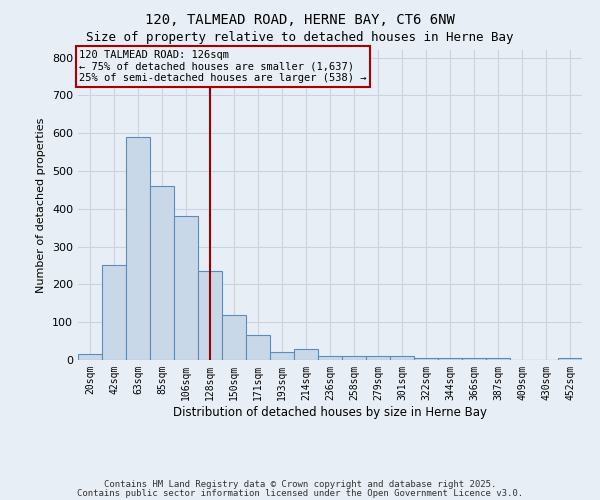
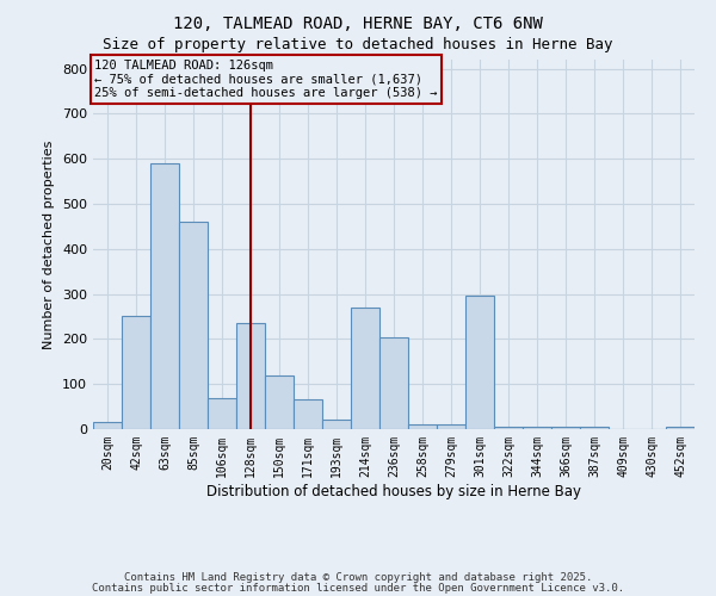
106sqm: 380 -> 70
214sqm: 30 -> 270
236sqm: 10 -> 205
301sqm: 10 -> 295
